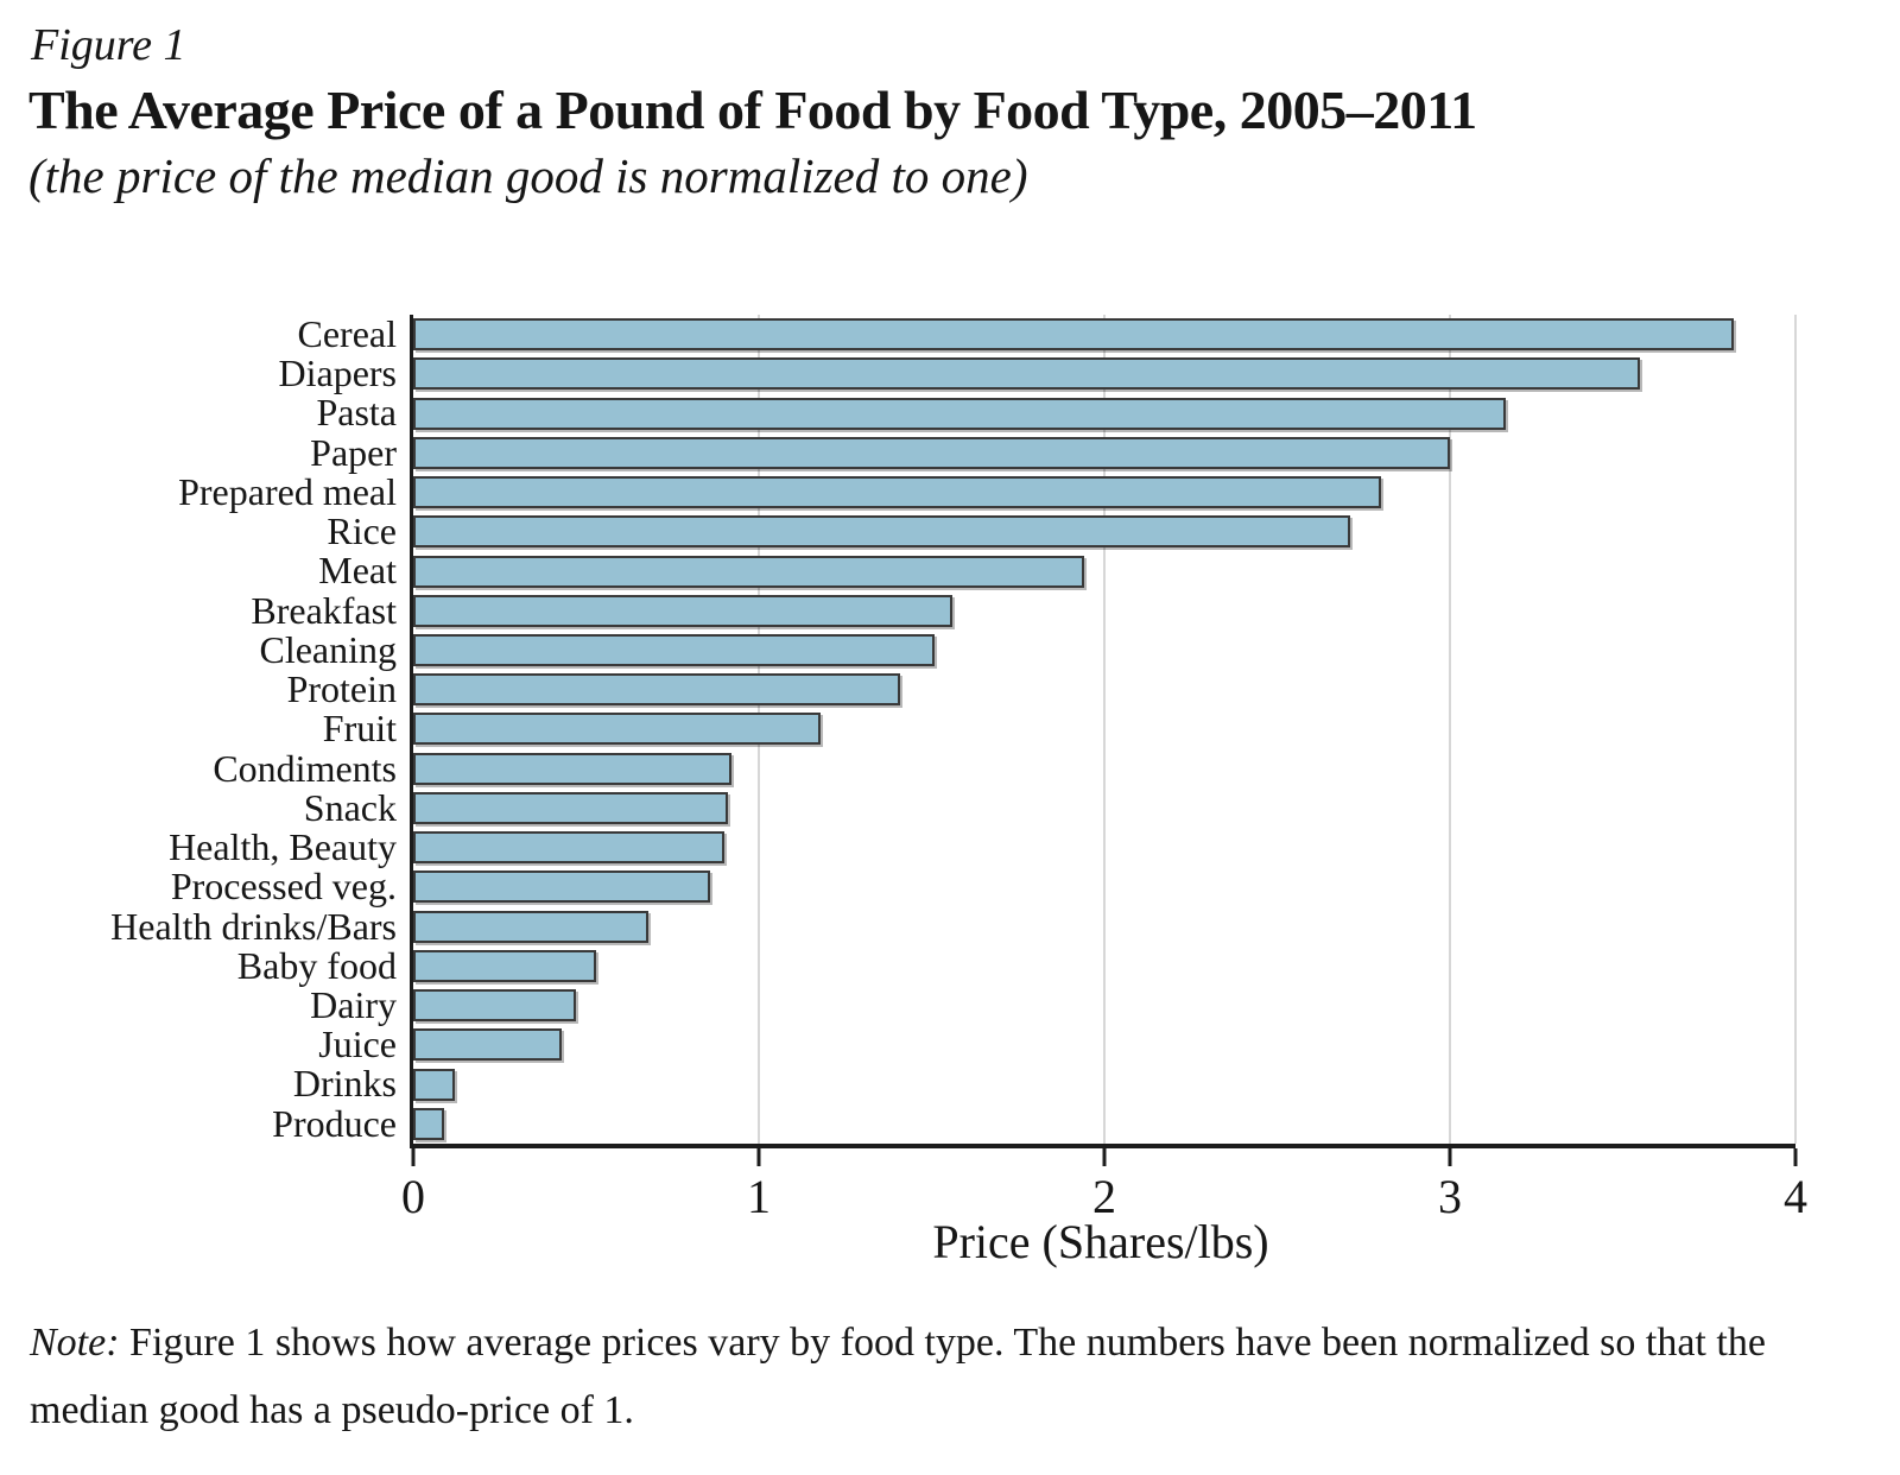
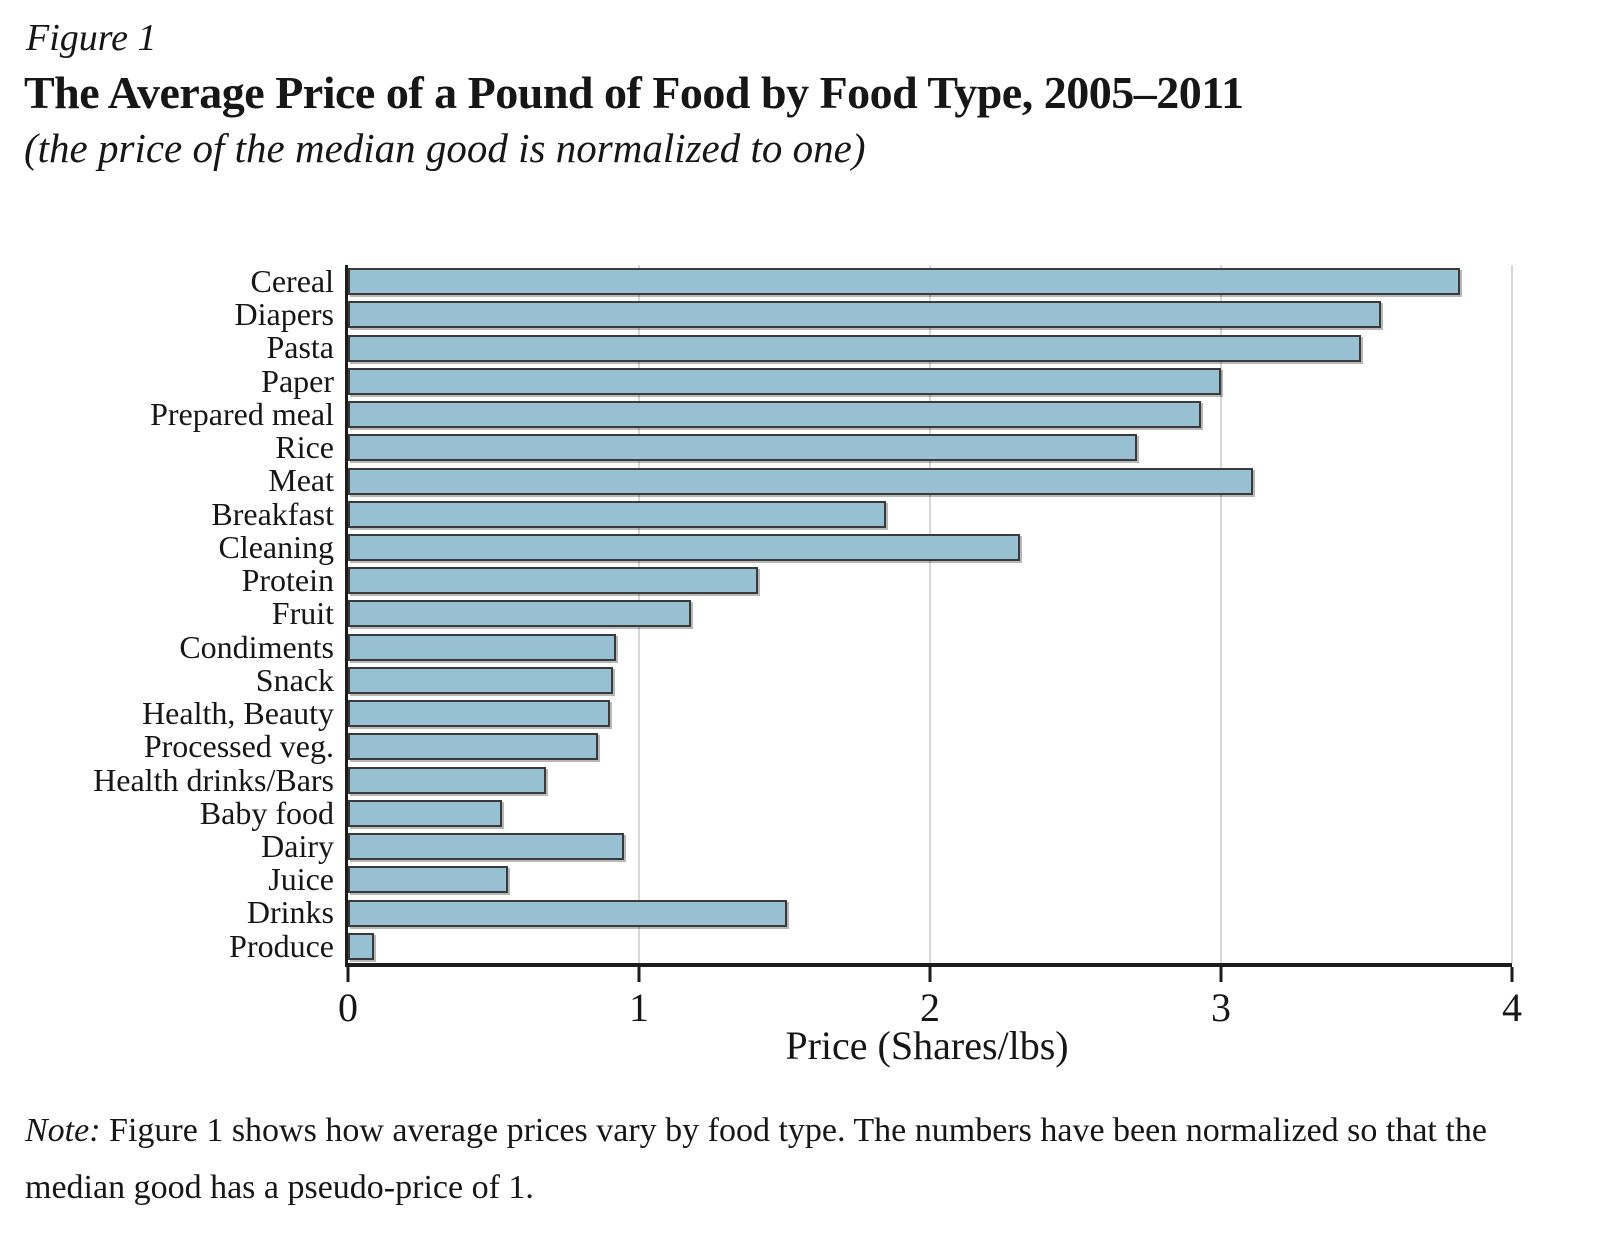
Pasta: 3.16 -> 3.48
Prepared meal: 2.80 -> 2.93
Meat: 1.94 -> 3.11
Breakfast: 1.56 -> 1.85
Cleaning: 1.51 -> 2.31
Dairy: 0.47 -> 0.95
Juice: 0.43 -> 0.55
Drinks: 0.12 -> 1.51
